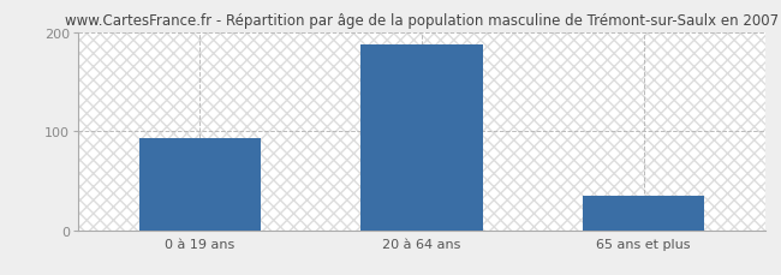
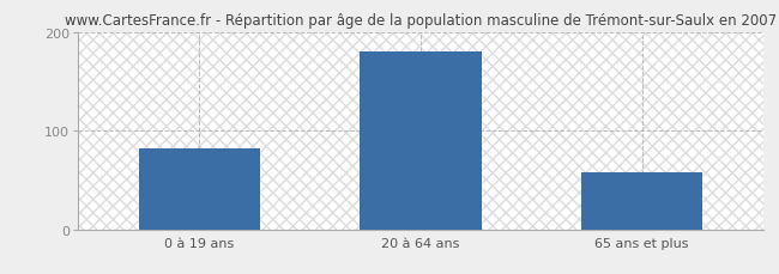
0 à 19 ans: 93 -> 82
20 à 64 ans: 188 -> 180
65 ans et plus: 35 -> 58
